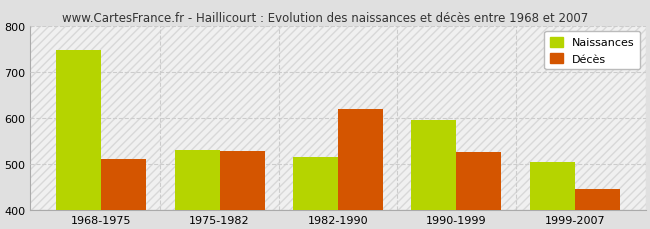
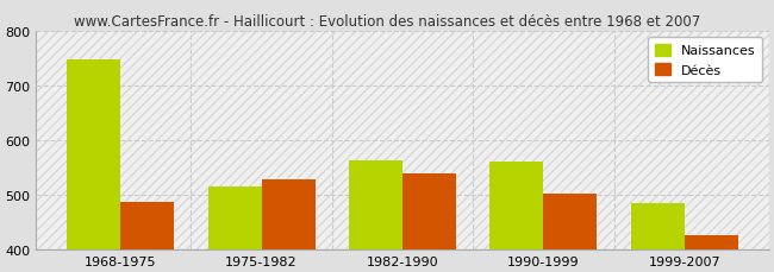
Décès/1968-1975: 510 -> 487
Naissances/1975-1982: 530 -> 515
Naissances/1982-1990: 515 -> 563
Décès/1982-1990: 620 -> 539
Naissances/1990-1999: 595 -> 560
Décès/1990-1999: 525 -> 502
Naissances/1999-2007: 505 -> 485
Décès/1999-2007: 445 -> 425
